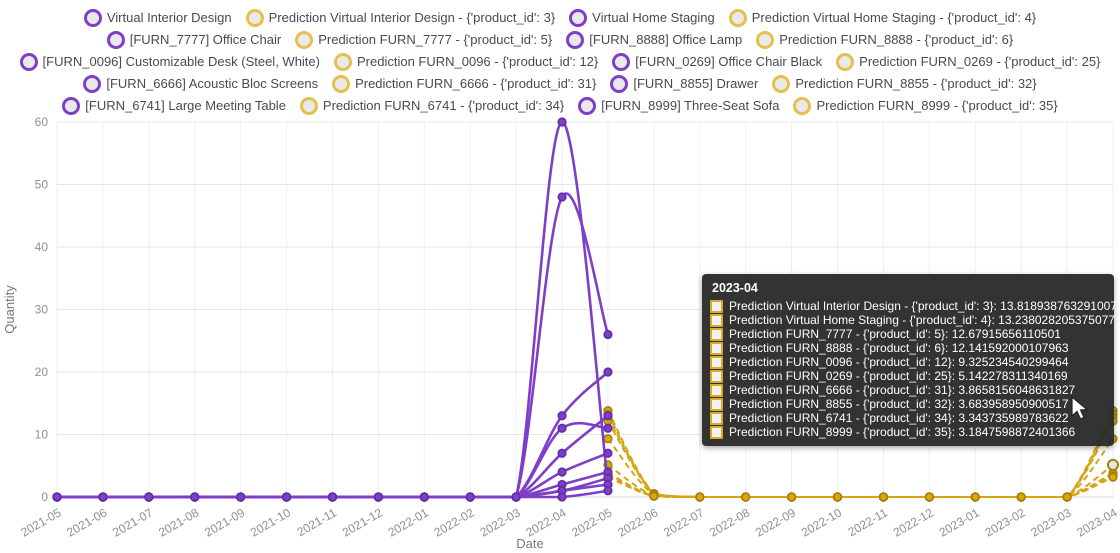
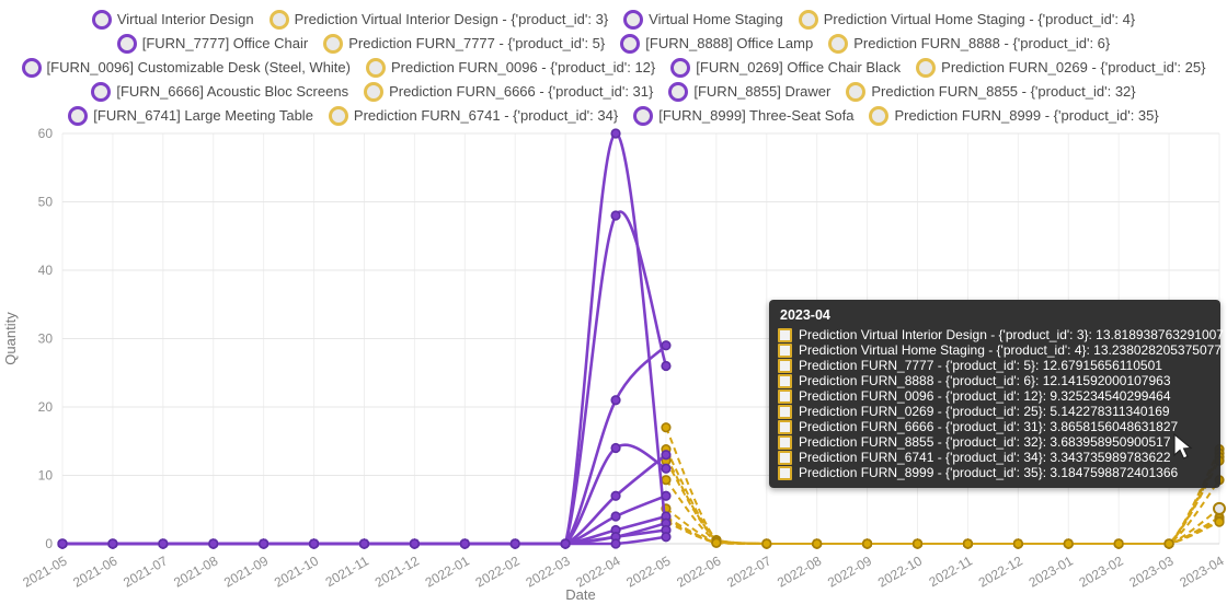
[FURN_7777] Office Chair/2022-04: 13 -> 21
[FURN_8888] Office Lamp/2022-04: 11 -> 14
Prediction Virtual Home Staging - {'product_id': 4}/2022-05: 13 -> 17
[FURN_7777] Office Chair/2022-05: 20 -> 29
